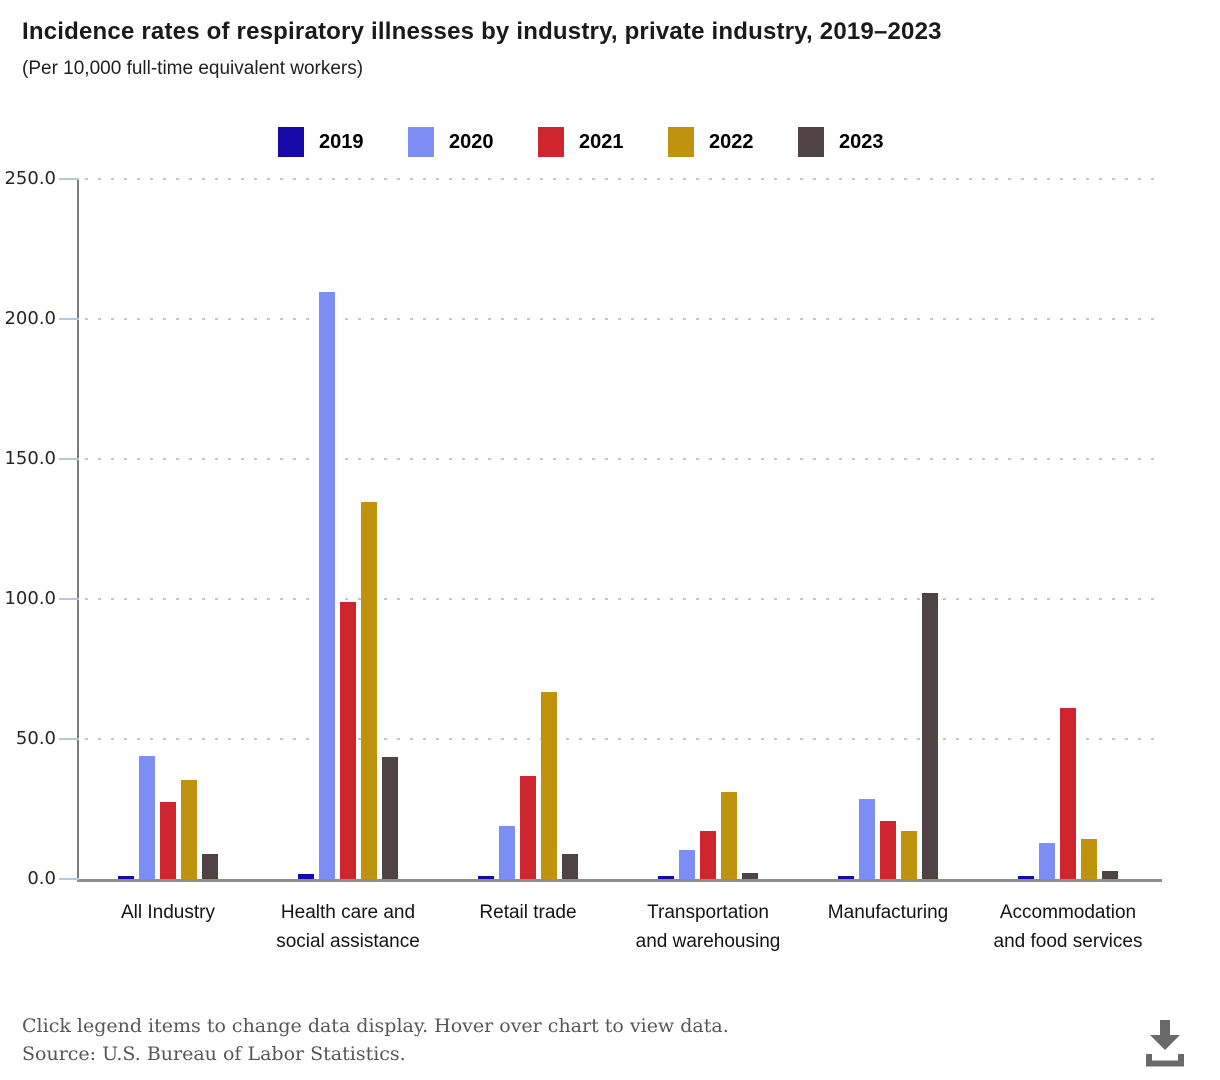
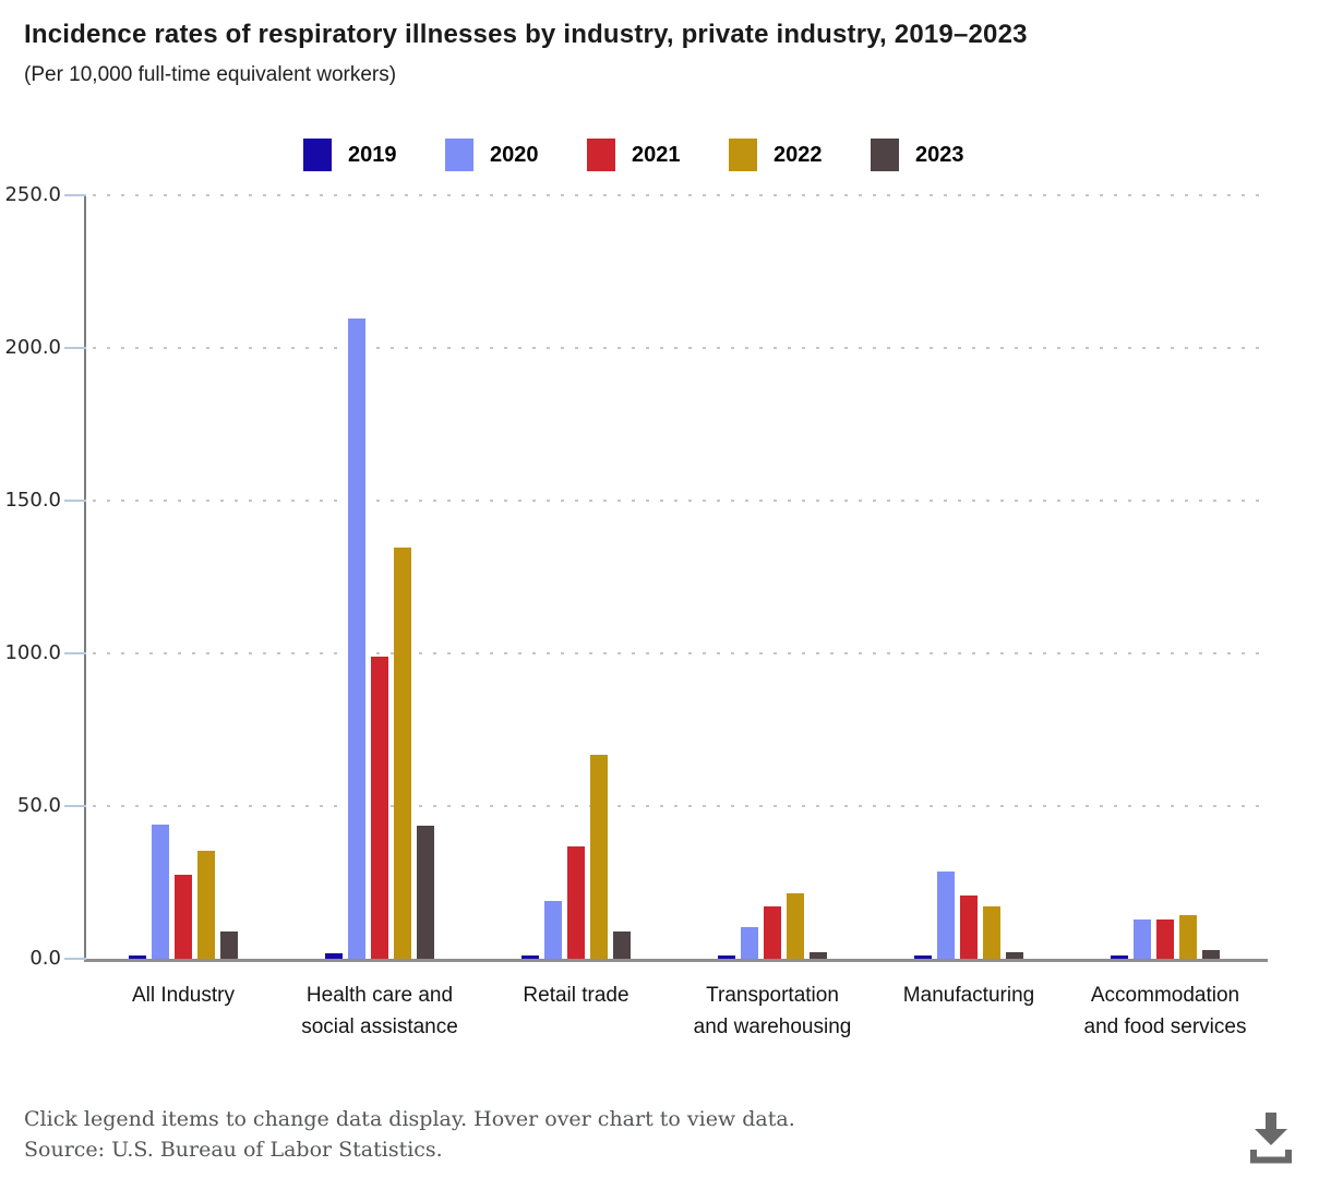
2022/Transportation and warehousing: 31 -> 22
2023/Manufacturing: 102 -> 2
2021/Accommodation and food services: 61 -> 13
